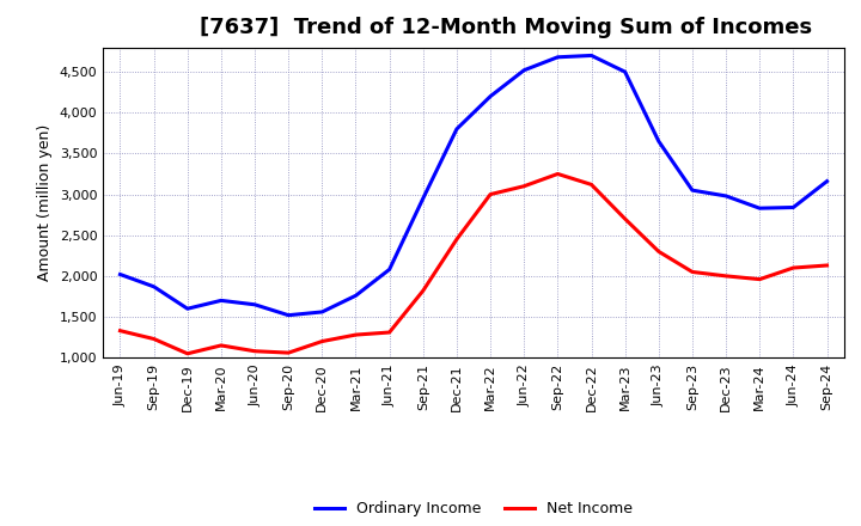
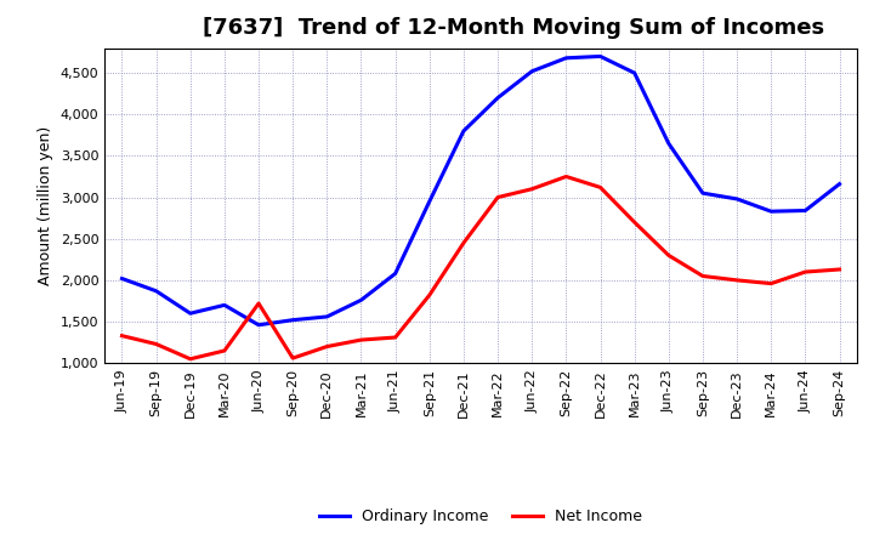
Ordinary Income/Jun-20: 1,650 -> 1,460
Net Income/Jun-20: 1,080 -> 1,720
